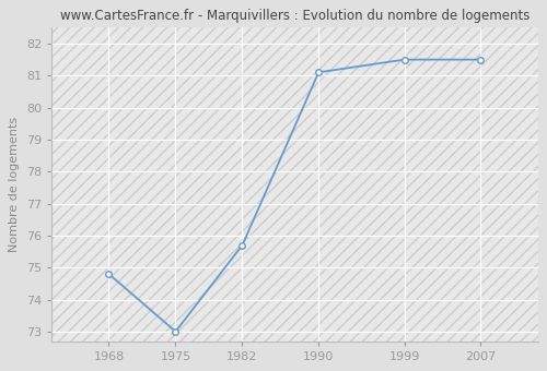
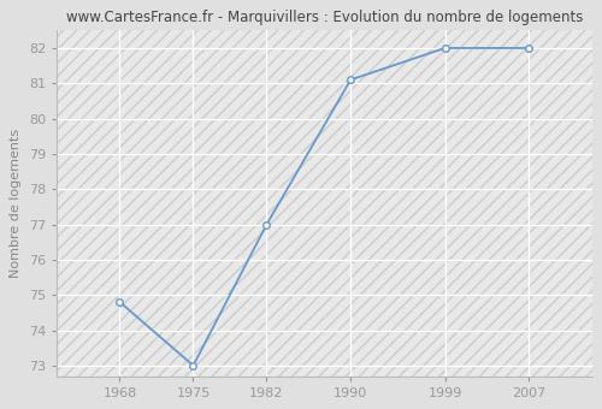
1982: 75.7 -> 77.0
1999: 81.5 -> 82.0
2007: 81.5 -> 82.0
